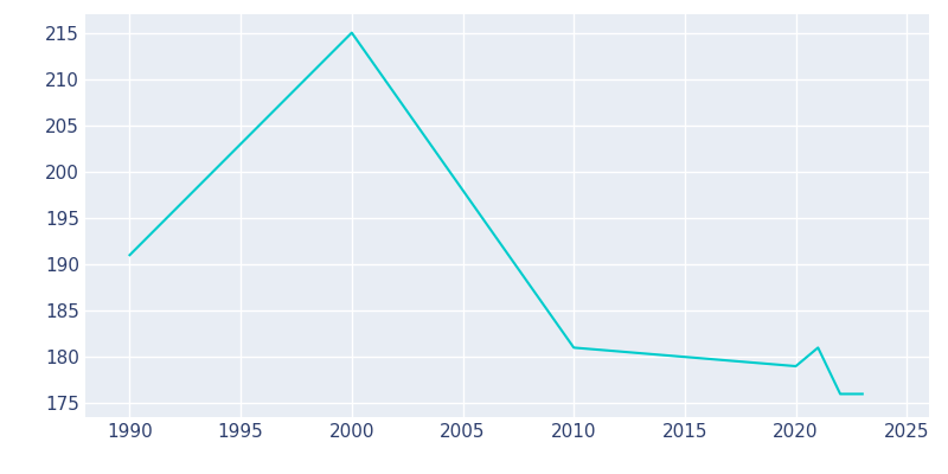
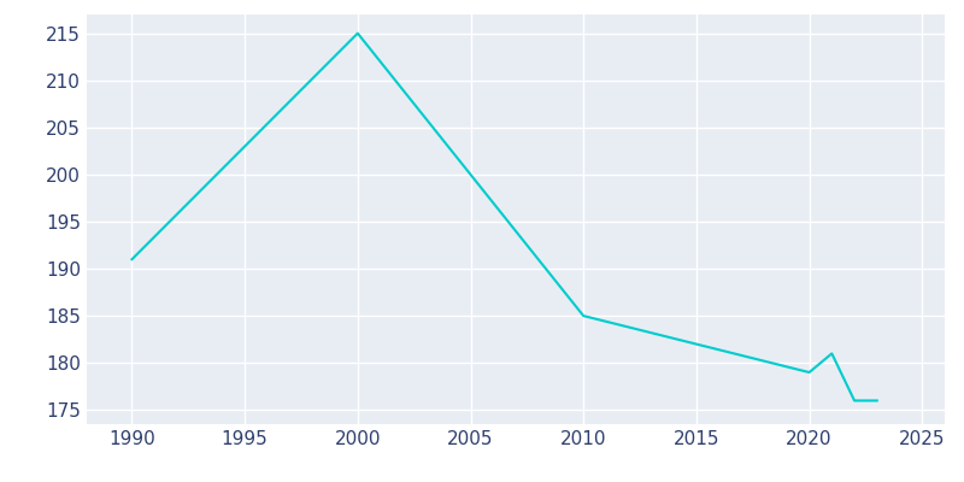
2010: 181 -> 185
